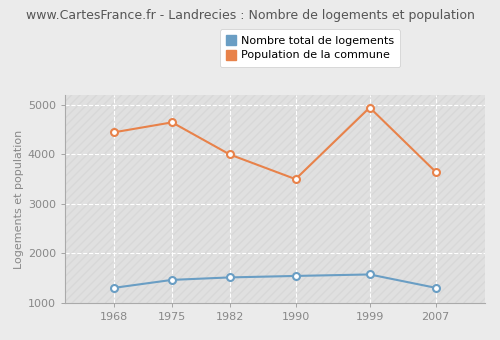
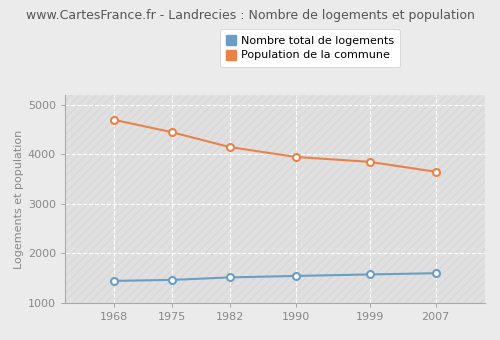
Nombre total de logements/1968: 1300 -> 1440
Population de la commune/1968: 4450 -> 4700
Population de la commune/1975: 4650 -> 4450
Population de la commune/1982: 4000 -> 4150
Population de la commune/1990: 3500 -> 3950
Population de la commune/1999: 4950 -> 3850
Nombre total de logements/2007: 1300 -> 1600
